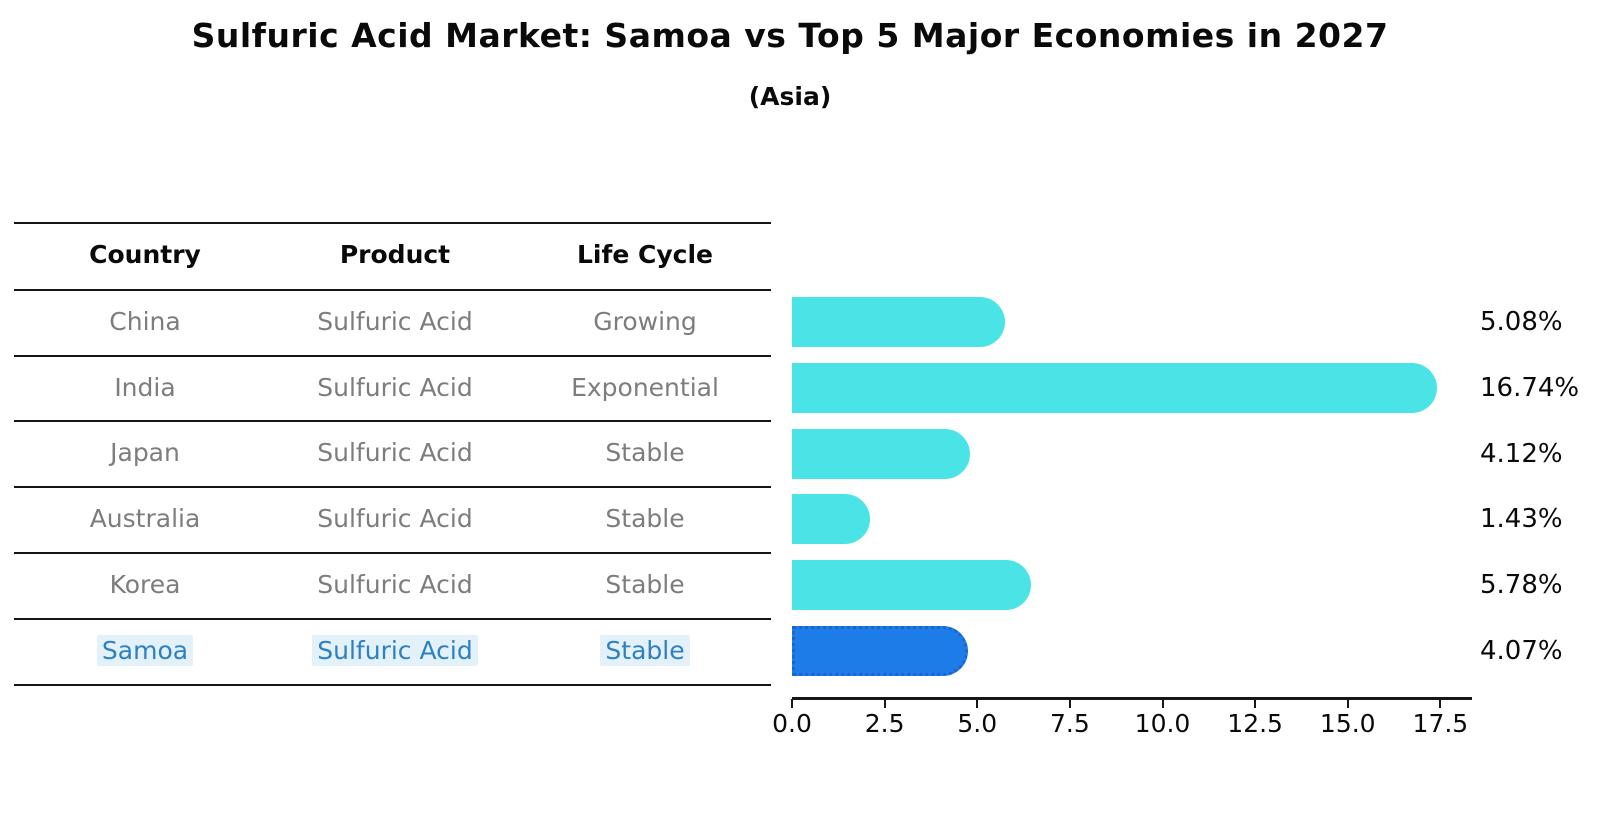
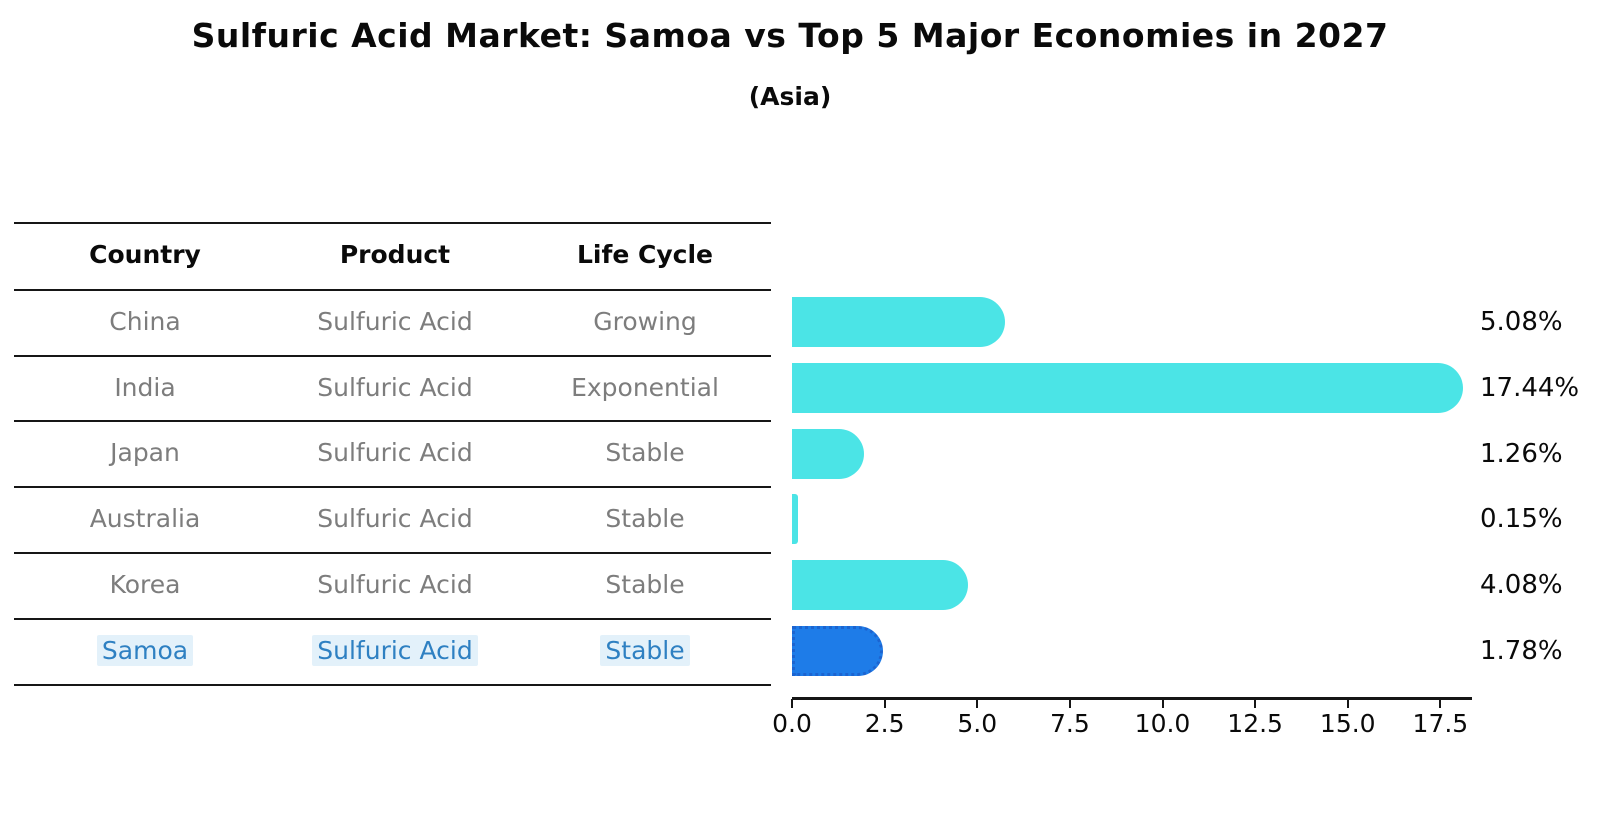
India: 16.74% -> 17.44%
Japan: 4.12% -> 1.26%
Australia: 1.43% -> 0.15%
Korea: 5.78% -> 4.08%
Samoa: 4.07% -> 1.78%
